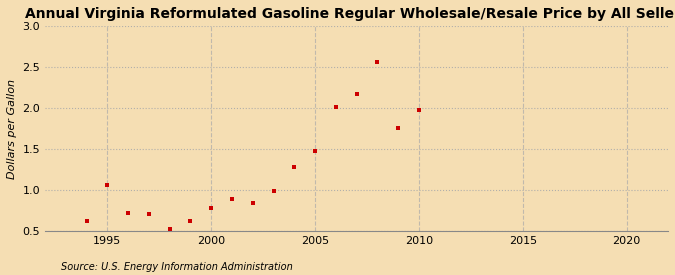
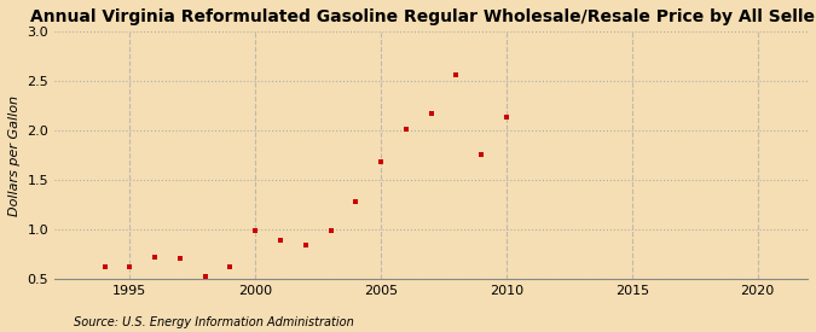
1995: 1.06 -> 0.62
2000: 0.78 -> 0.99
2005: 1.48 -> 1.68
2010: 1.98 -> 2.14
